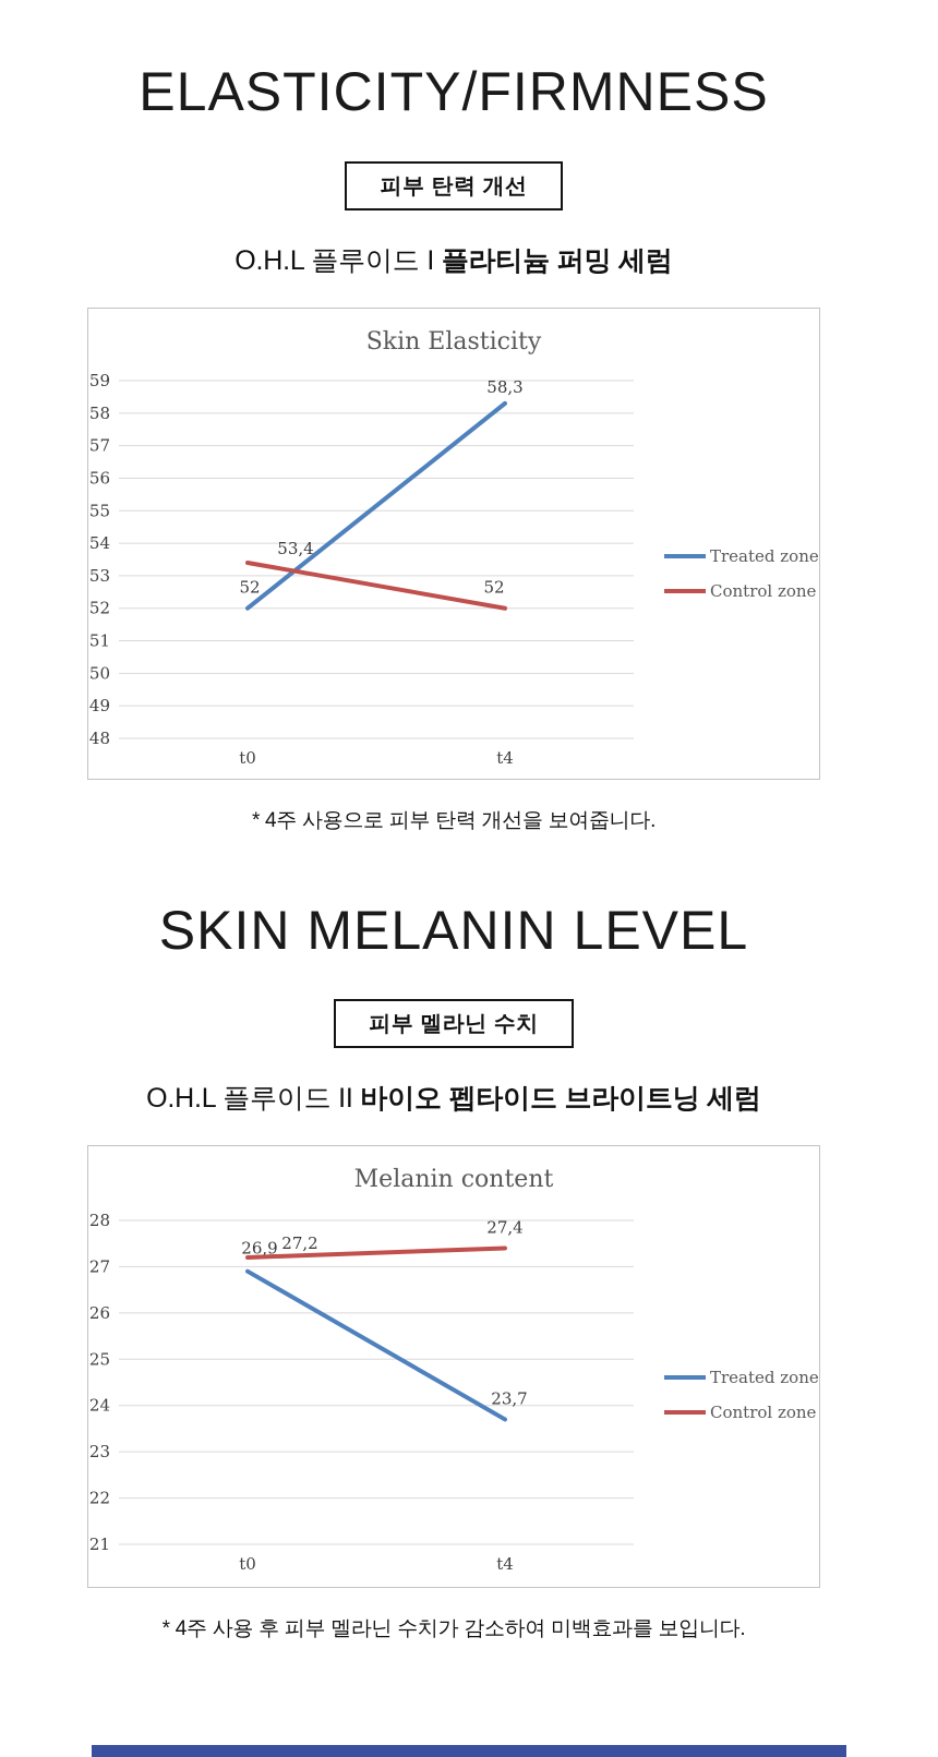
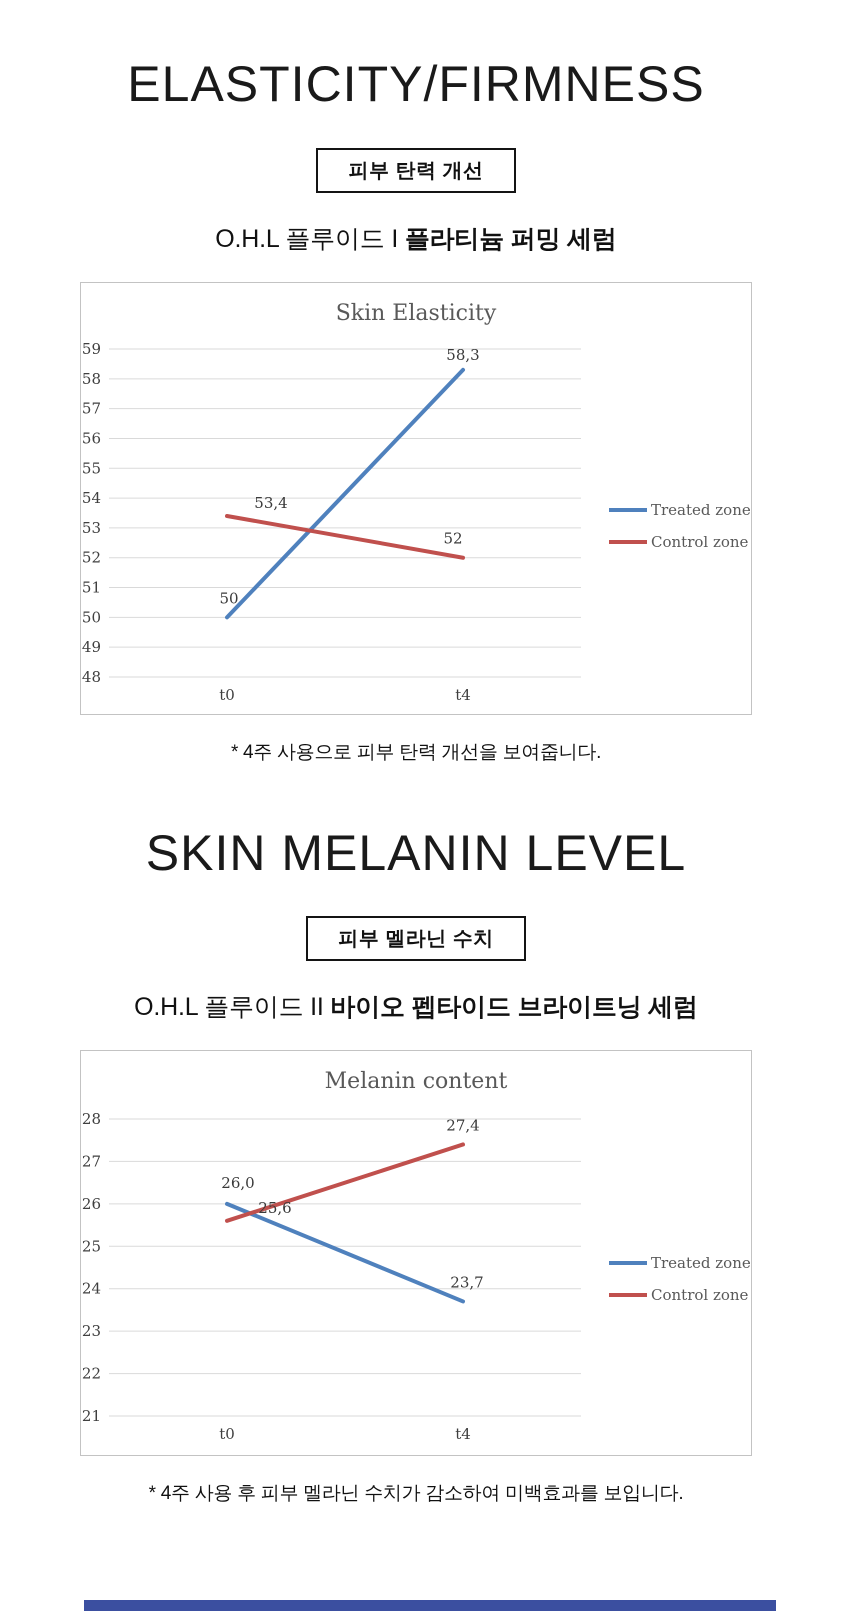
Skin Elasticity/Treated zone/t0: 52 -> 50
Melanin content/Treated zone/t0: 26,9 -> 26,0
Melanin content/Control zone/t0: 27,2 -> 25,6
